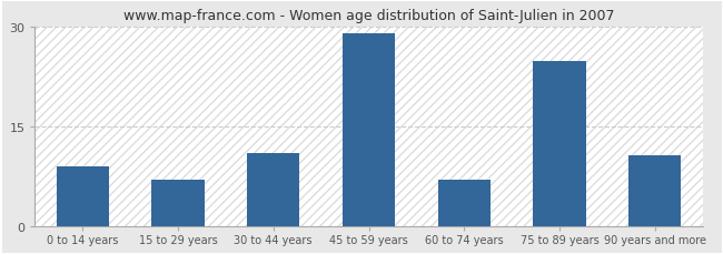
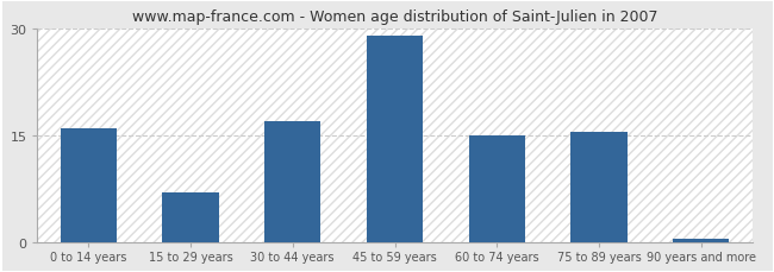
0 to 14 years: 9.0 -> 16.0
30 to 44 years: 11.0 -> 17.0
60 to 74 years: 7.0 -> 15.0
75 to 89 years: 24.8 -> 15.5
90 years and more: 10.6 -> 0.5
